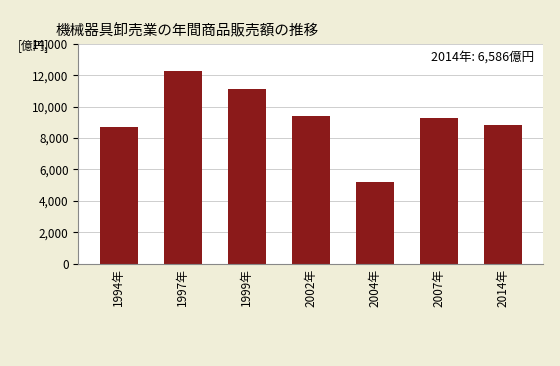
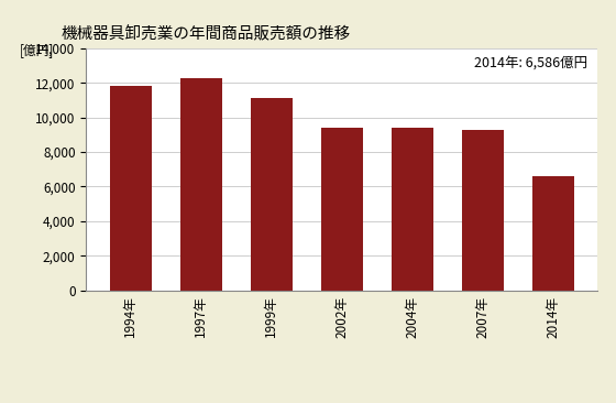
1994年: 8,700 -> 11,800
2004年: 5,200 -> 9,400
2014年: 8,800 -> 6,600
